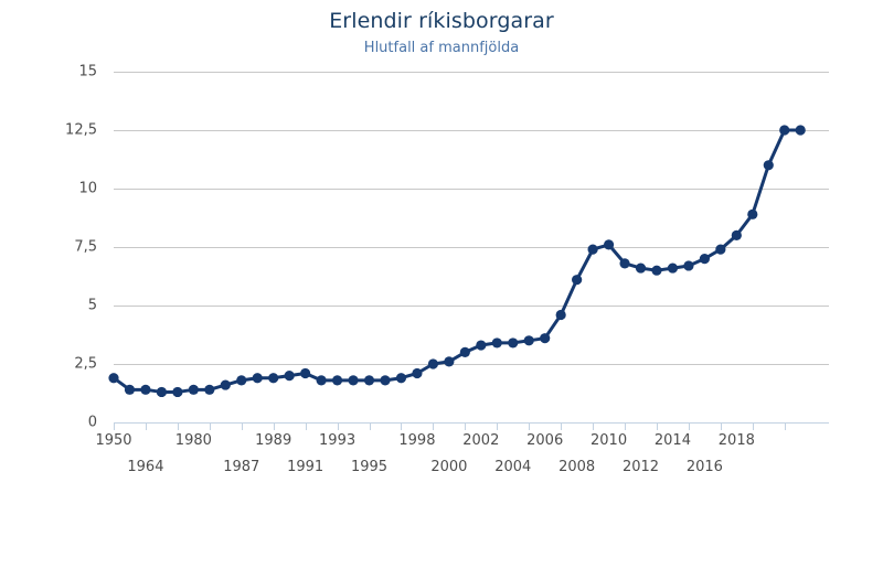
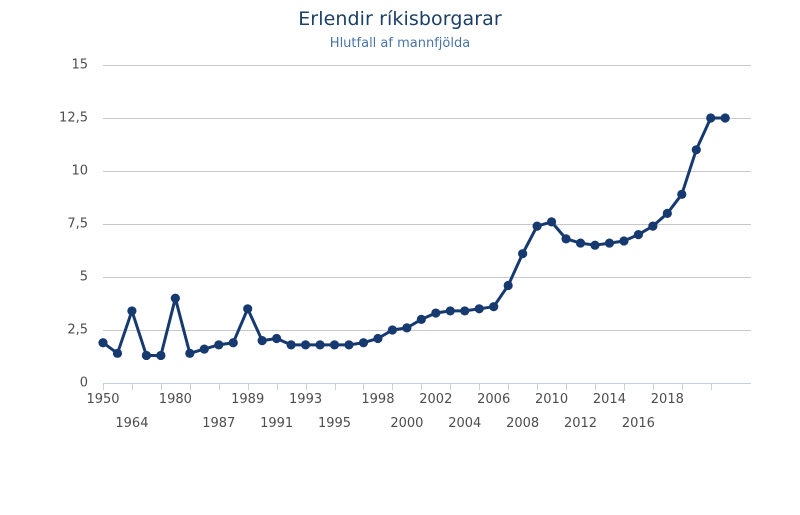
1964: 1.4 -> 3.4
1980: 1.4 -> 4.0
1989: 1.9 -> 3.5
